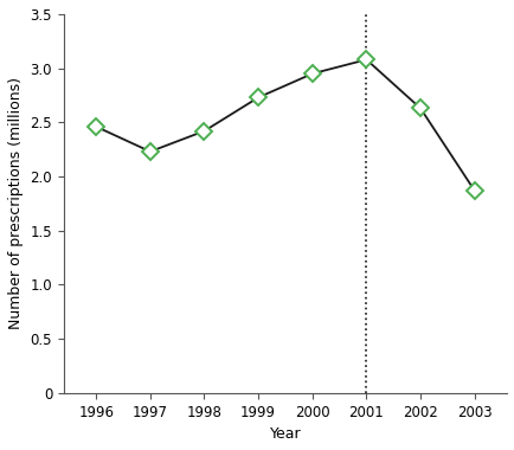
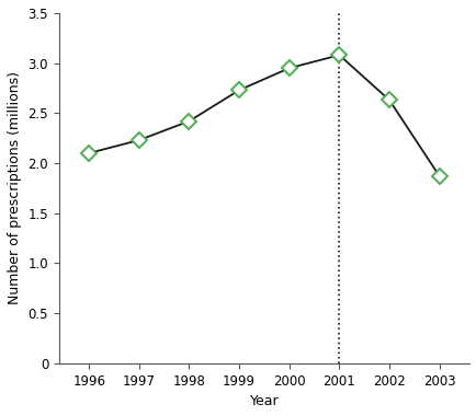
1996: 2.46 -> 2.10
